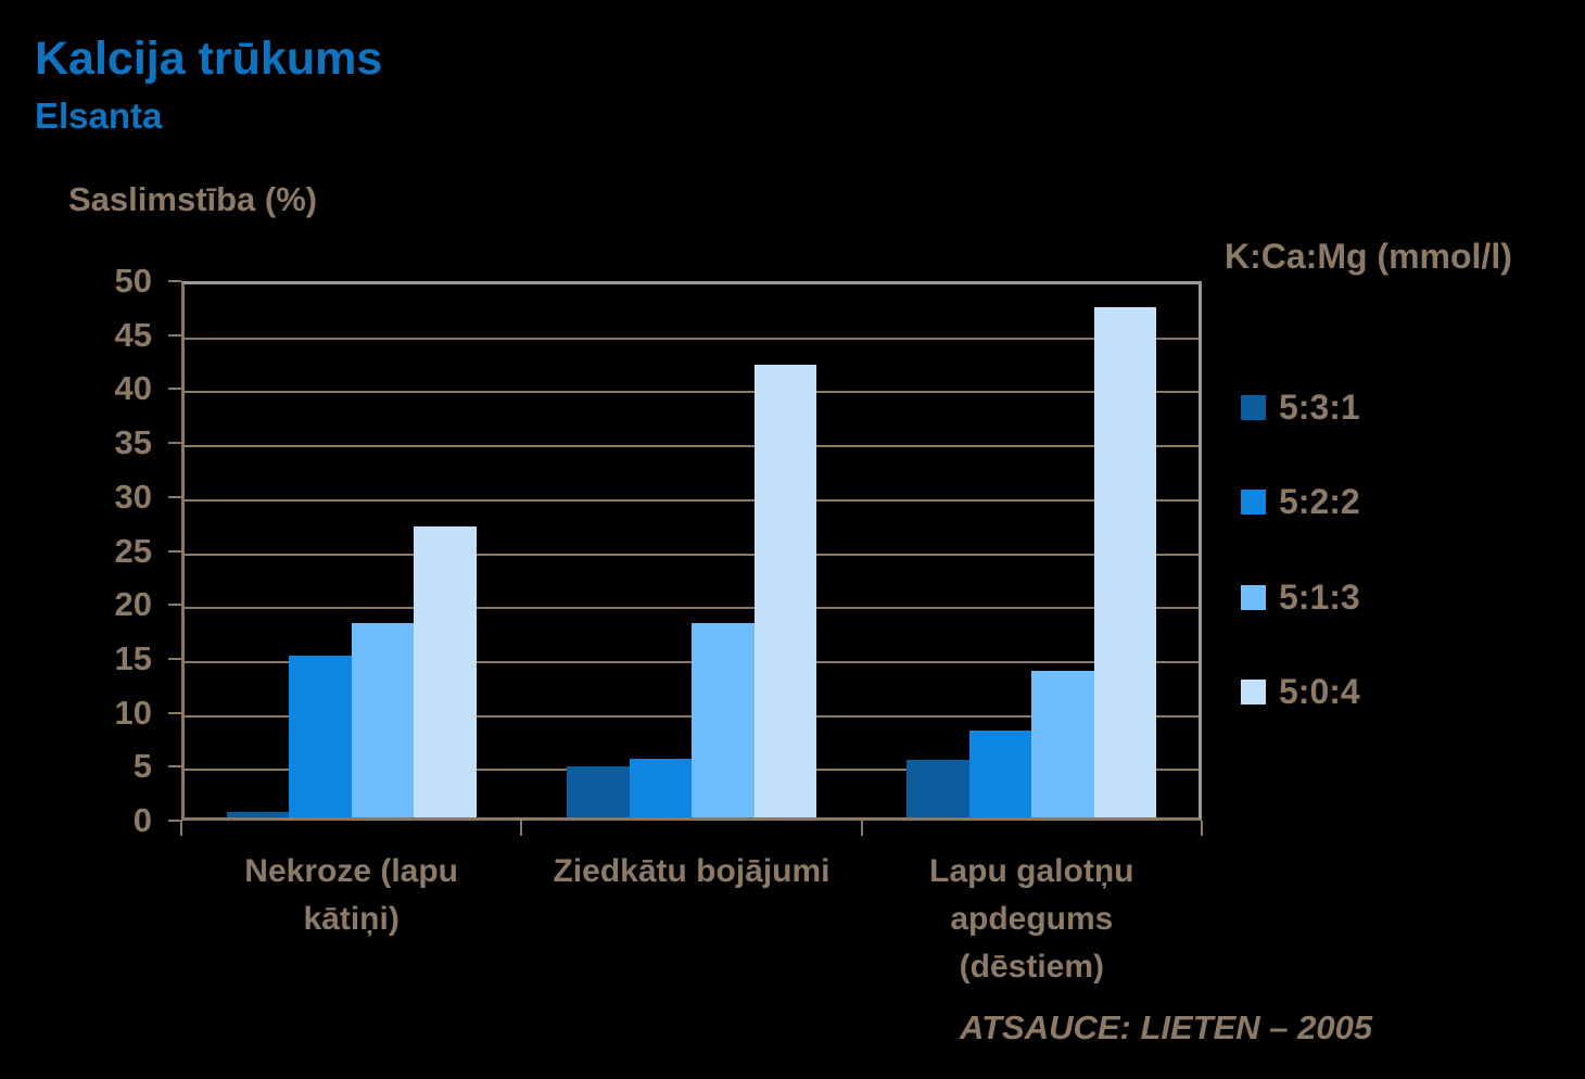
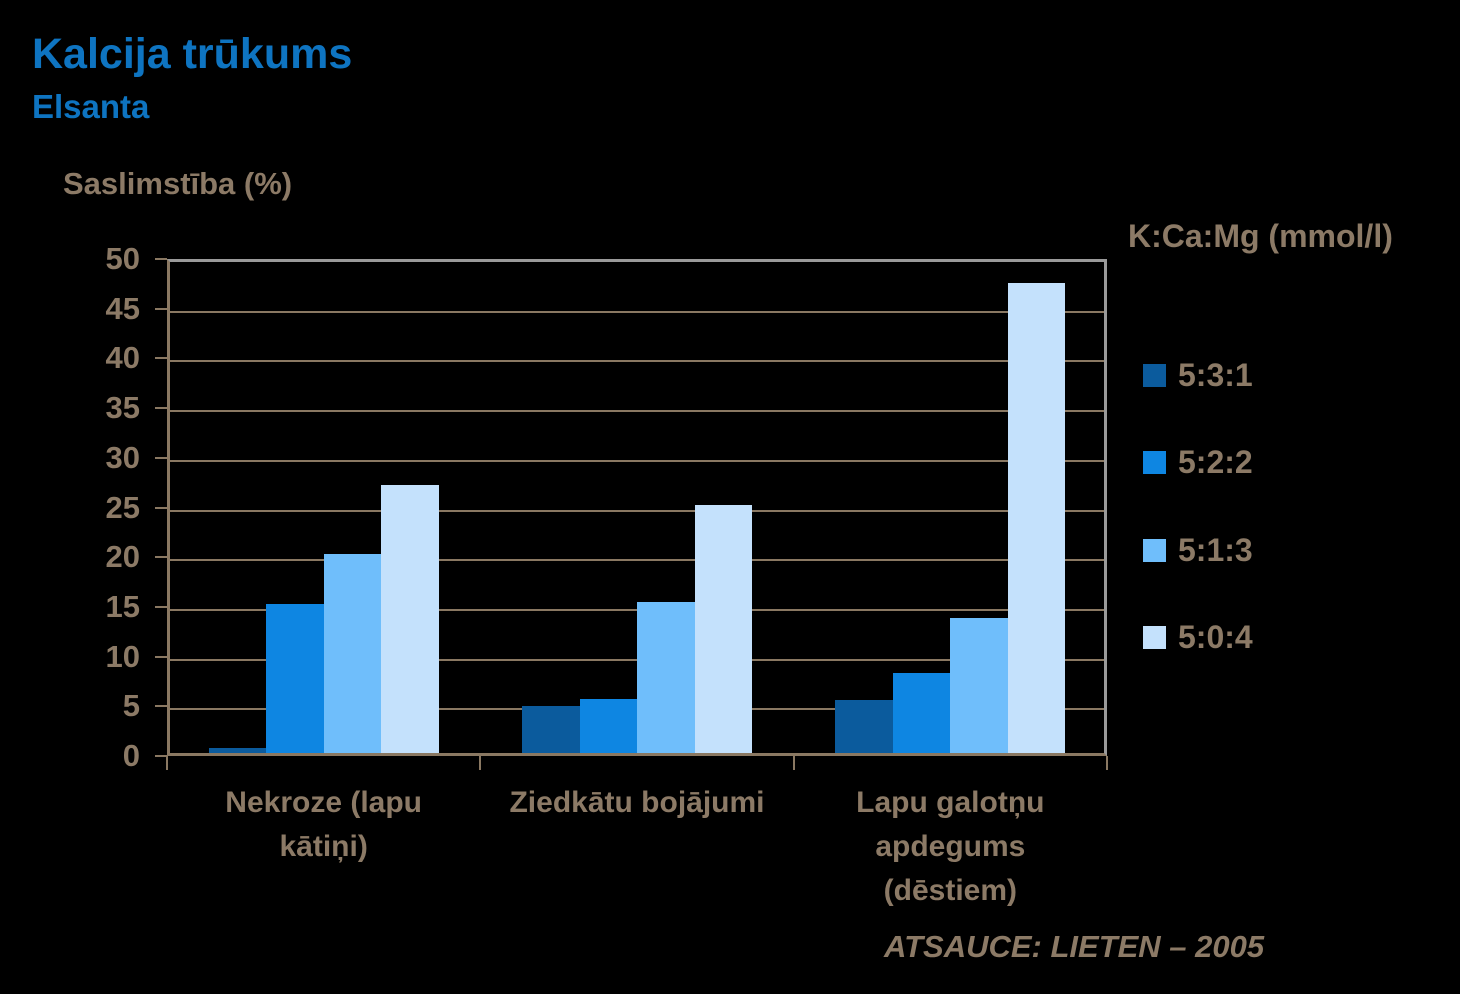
5:1:3/Nekroze (lapu kātiņi): 18 -> 20
5:1:3/Ziedkātu bojājumi: 18 -> 15
5:0:4/Ziedkātu bojājumi: 42 -> 25
